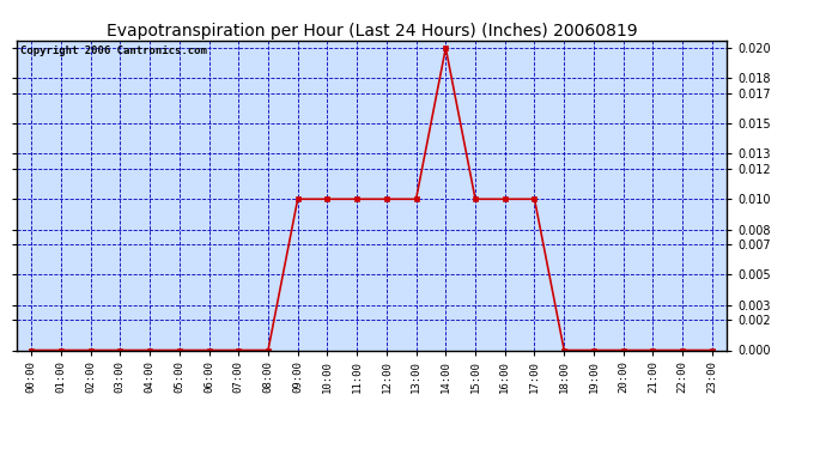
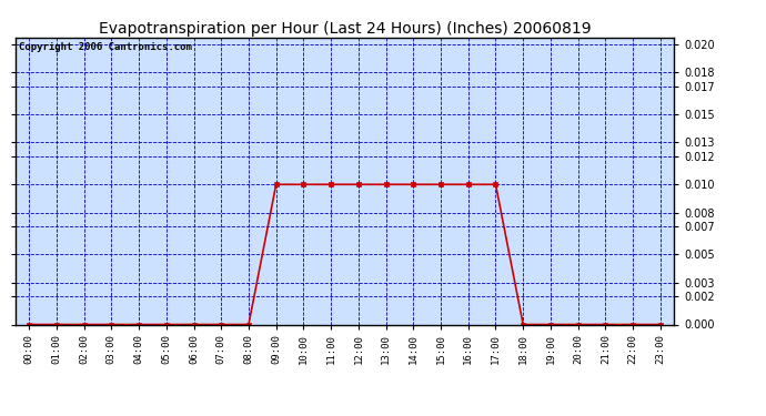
14:00: 0.02 -> 0.01
